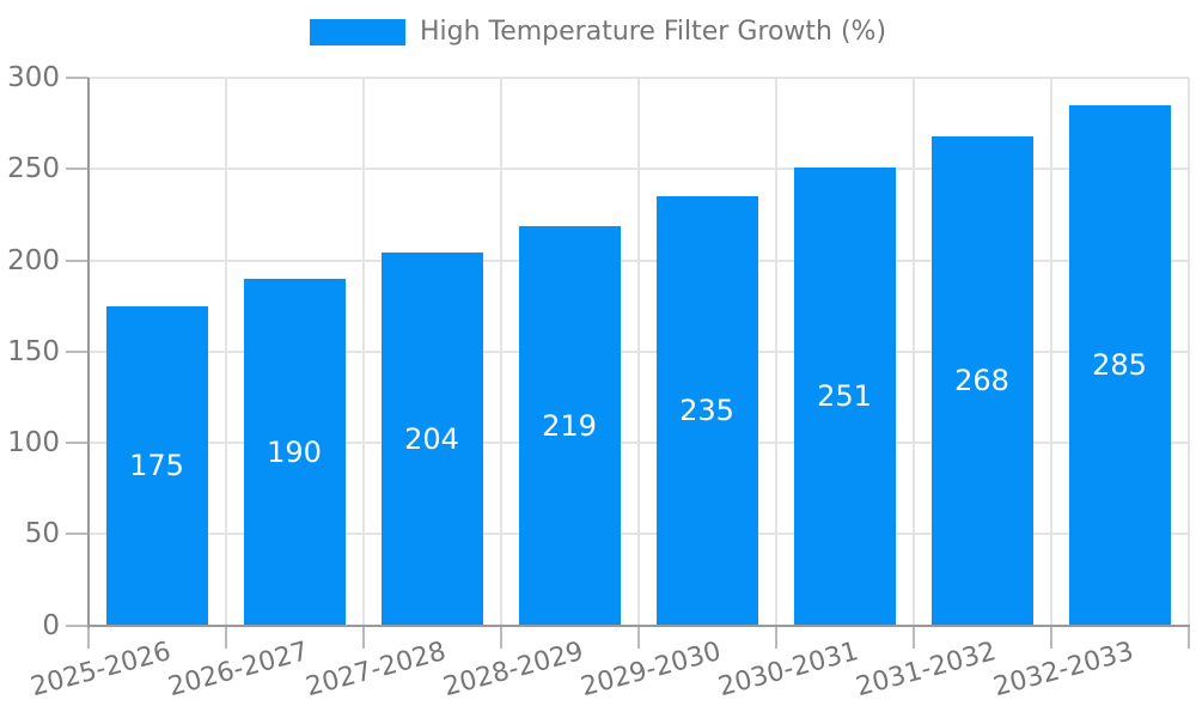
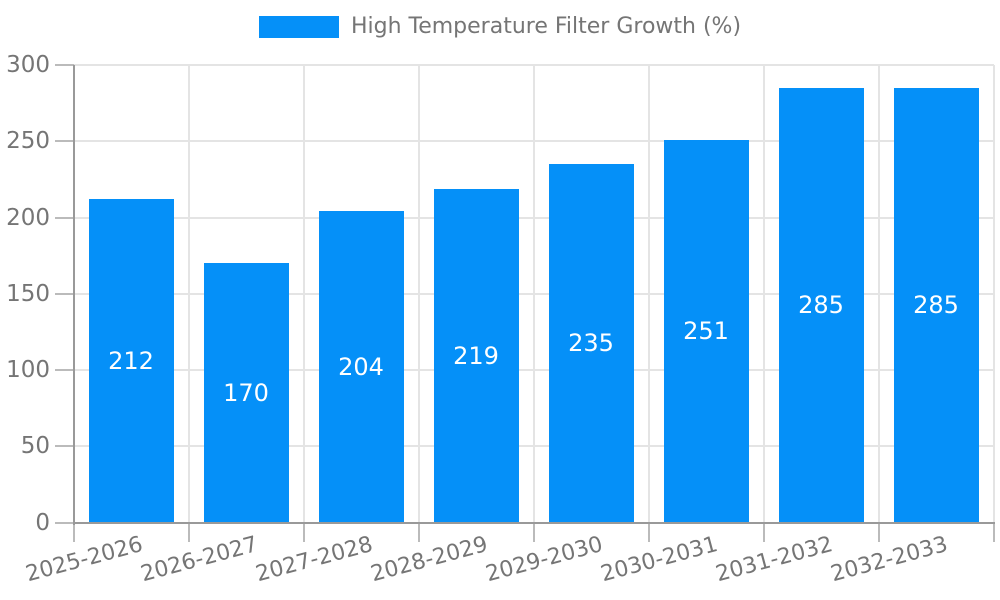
2025-2026: 175 -> 212
2026-2027: 190 -> 170
2031-2032: 268 -> 285
